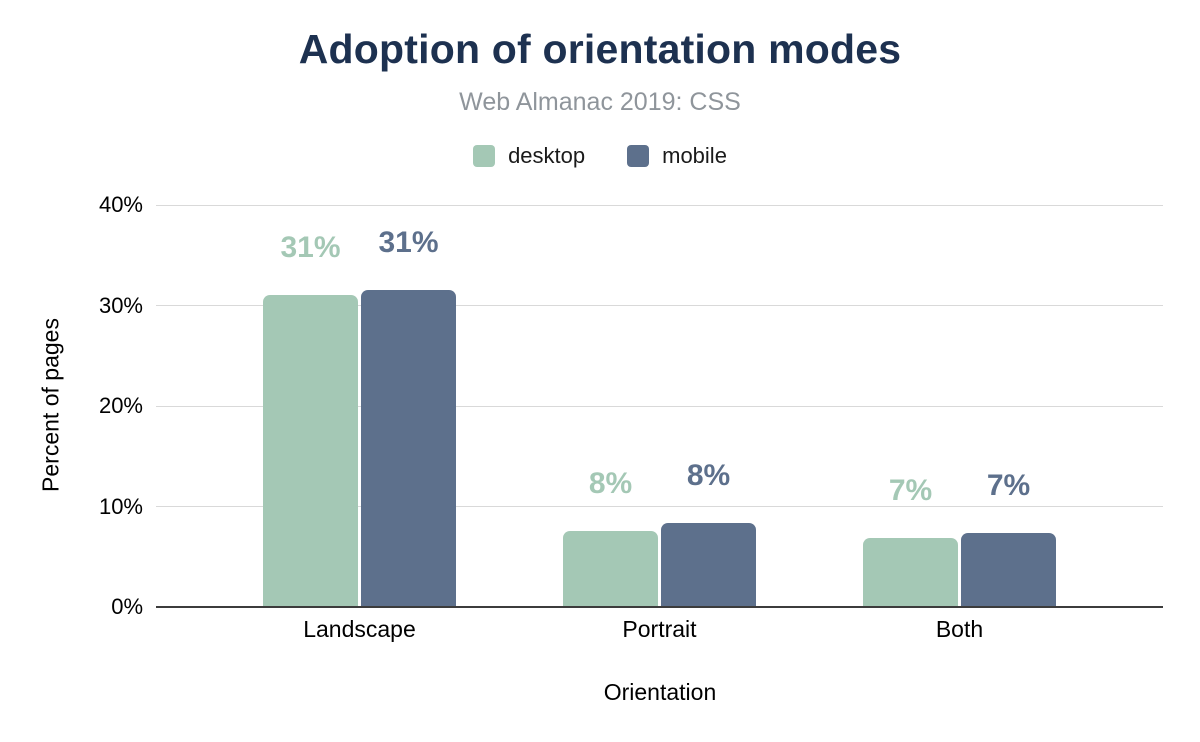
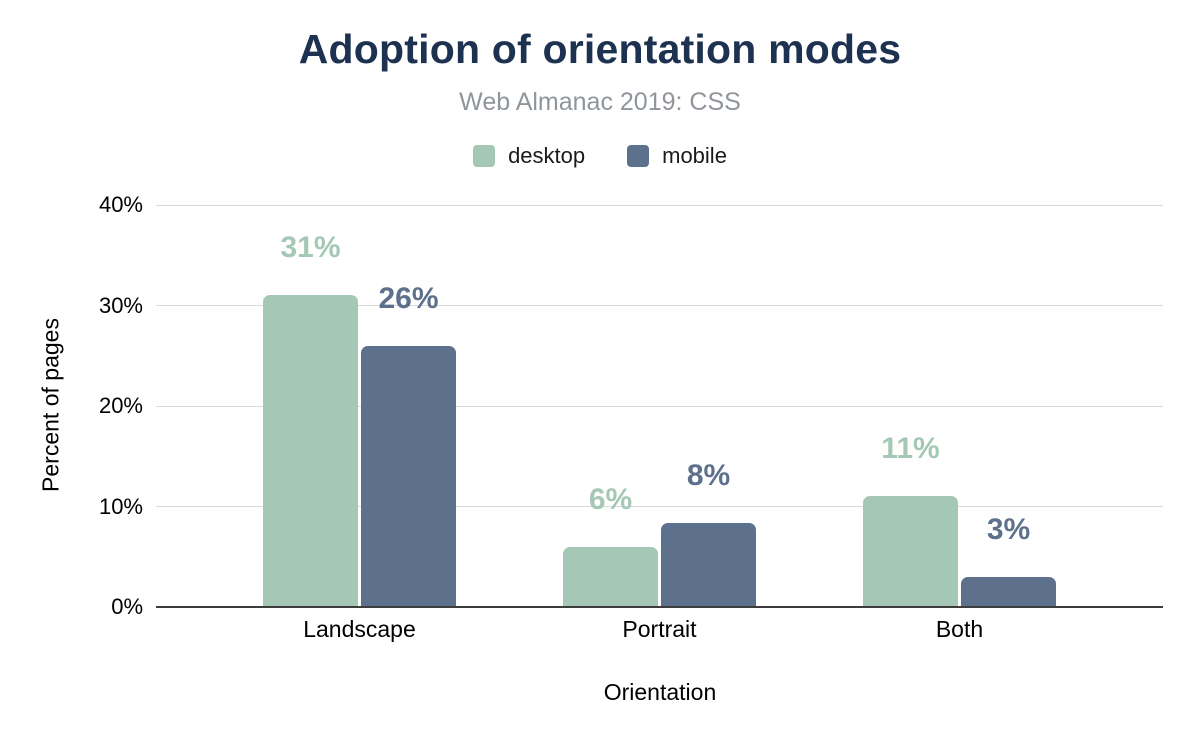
mobile/Landscape: 31% -> 26%
desktop/Portrait: 8% -> 6%
desktop/Both: 7% -> 11%
mobile/Both: 7% -> 3%
